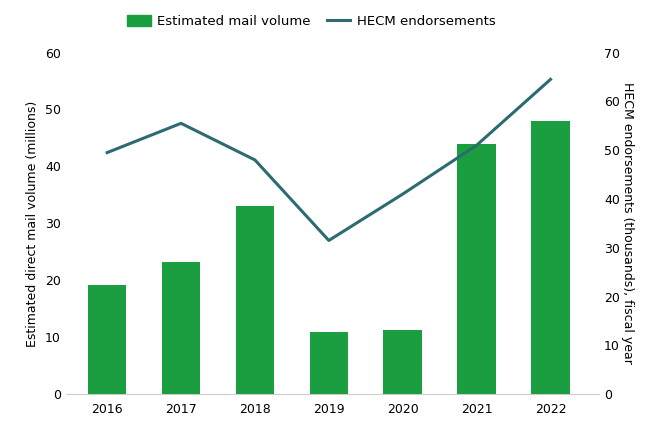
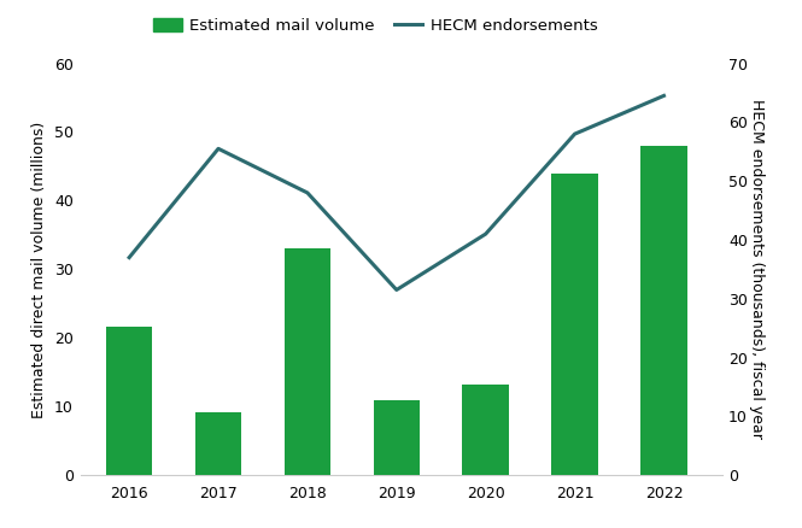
Estimated mail volume/2016: 19.2 -> 21.6
HECM endorsements/2016: 49.5 -> 37.0
Estimated mail volume/2017: 23.2 -> 9.2
Estimated mail volume/2020: 11.3 -> 13.2
HECM endorsements/2021: 51.0 -> 58.0
